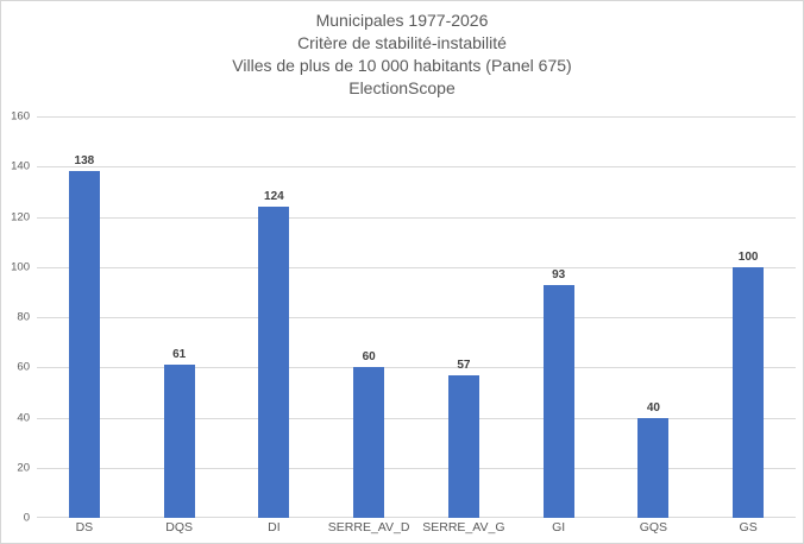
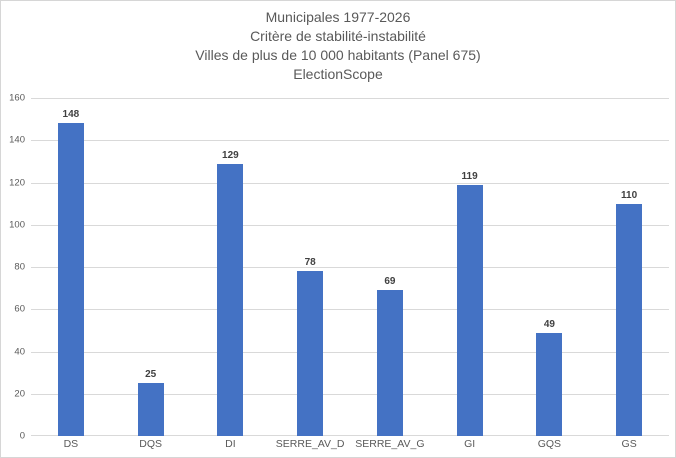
DS: 138 -> 148
DQS: 61 -> 25
DI: 124 -> 129
SERRE_AV_D: 60 -> 78
SERRE_AV_G: 57 -> 69
GI: 93 -> 119
GQS: 40 -> 49
GS: 100 -> 110
